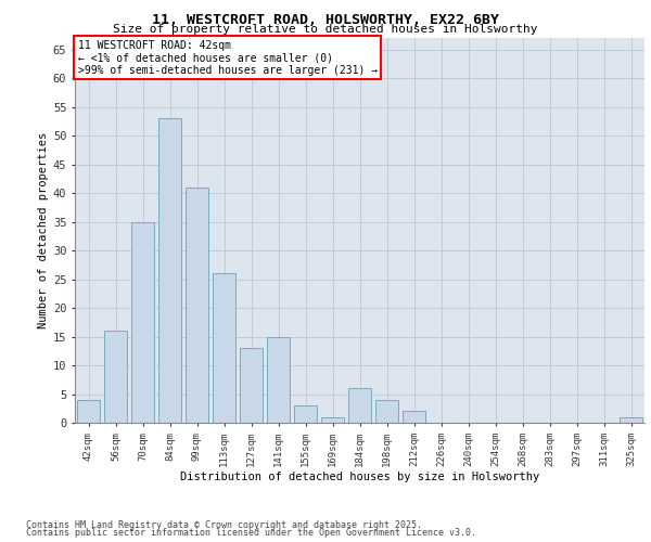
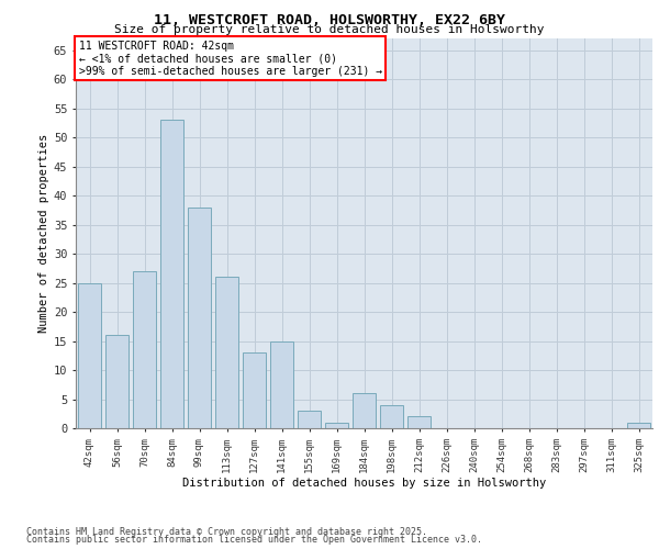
42sqm: 4 -> 25
70sqm: 35 -> 27
99sqm: 41 -> 38
